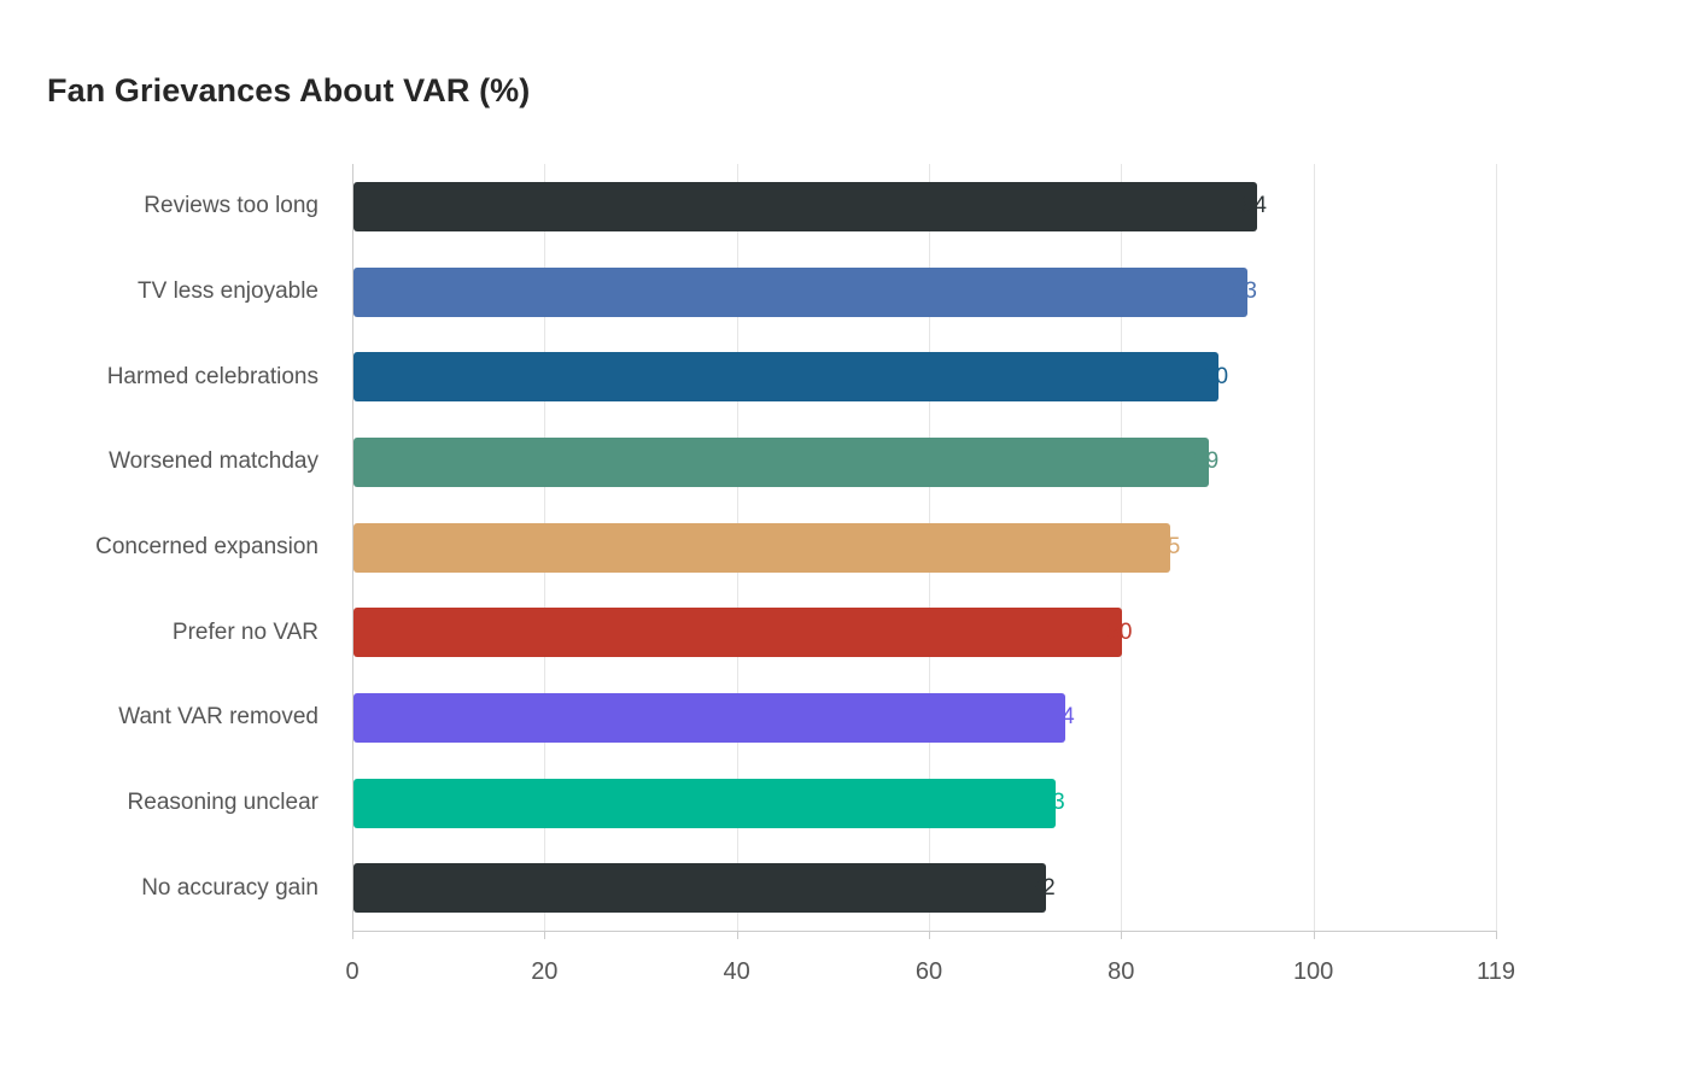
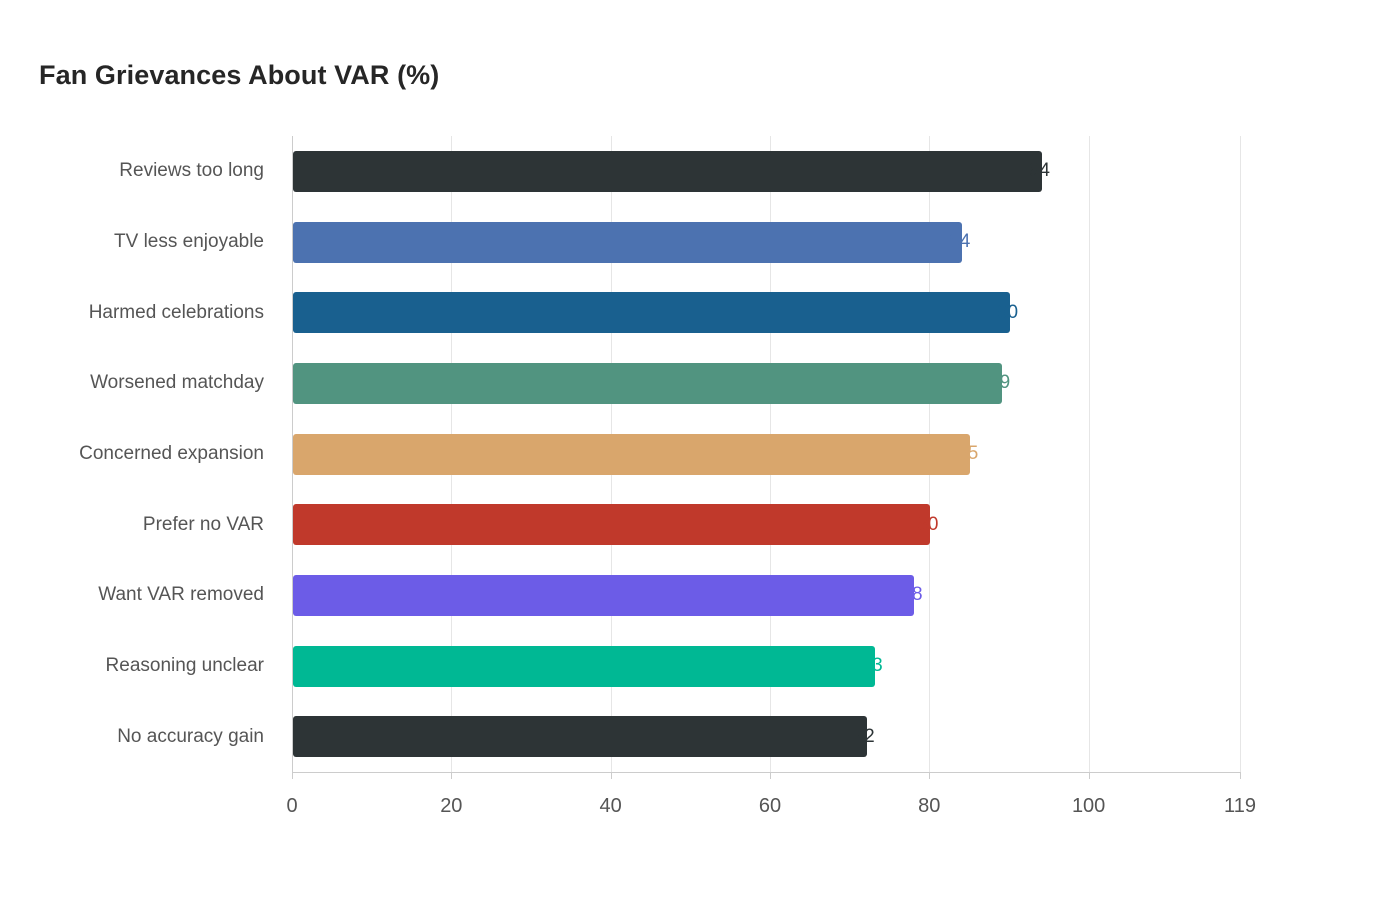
TV less enjoyable: 93 -> 84
Want VAR removed: 74 -> 78
